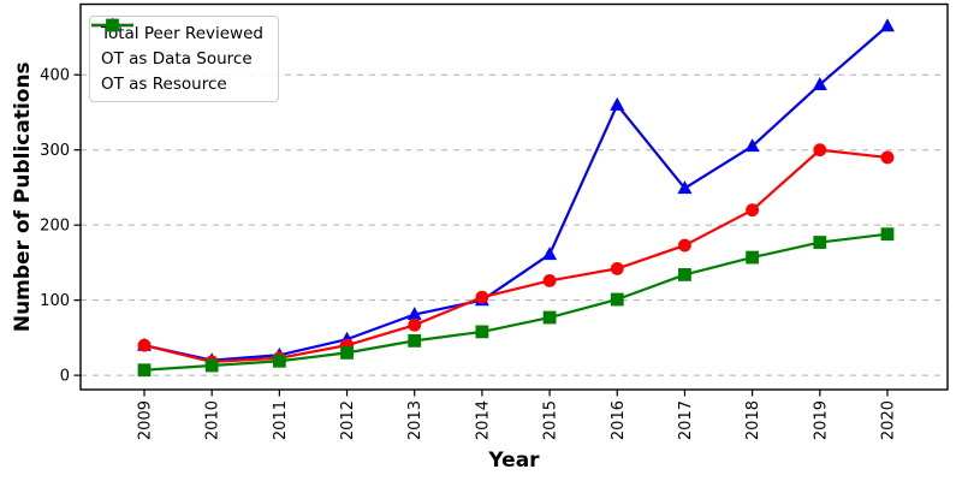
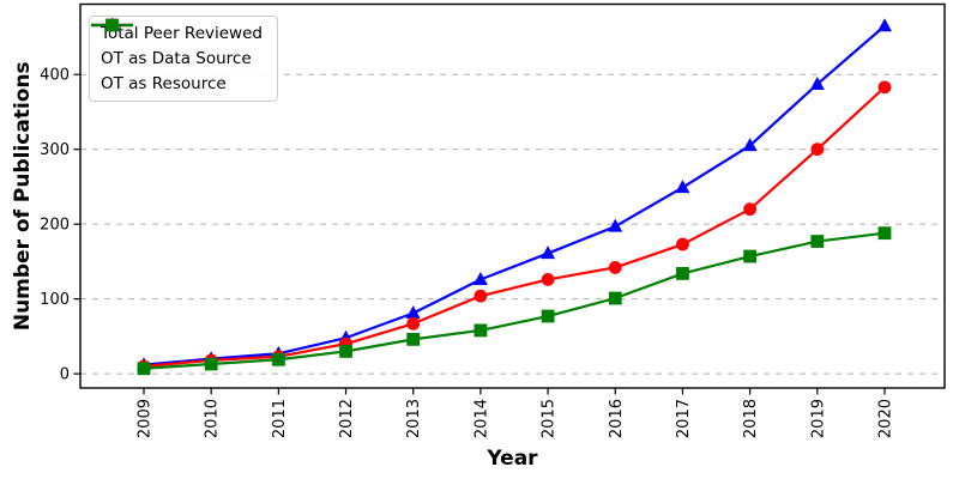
Total Peer Reviewed/2009: 40 -> 10
OT as Data Source/2009: 40 -> 10
Total Peer Reviewed/2014: 100 -> 130
Total Peer Reviewed/2016: 360 -> 200
OT as Data Source/2020: 290 -> 380
